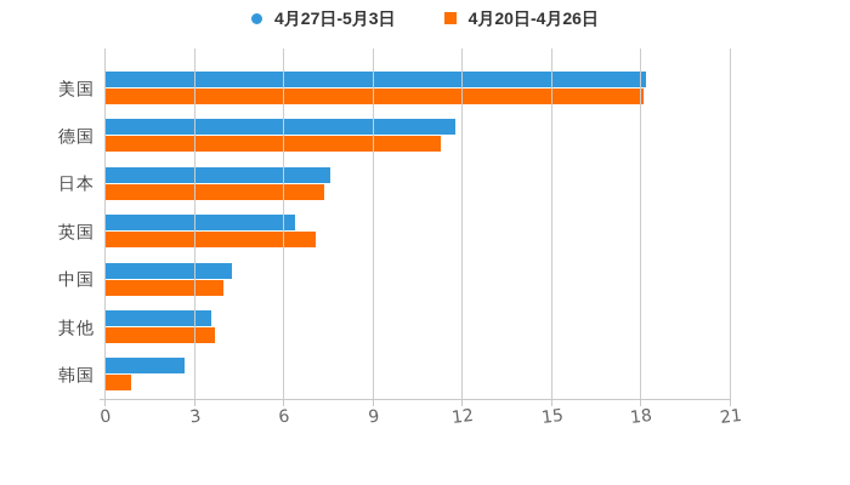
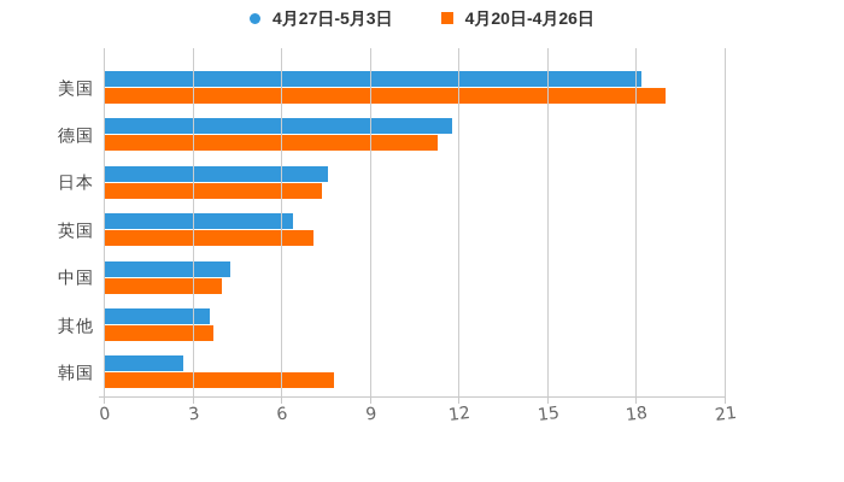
4月20日-4月26日/美国: 18.1 -> 19.0
4月20日-4月26日/韩国: 0.9 -> 7.8
